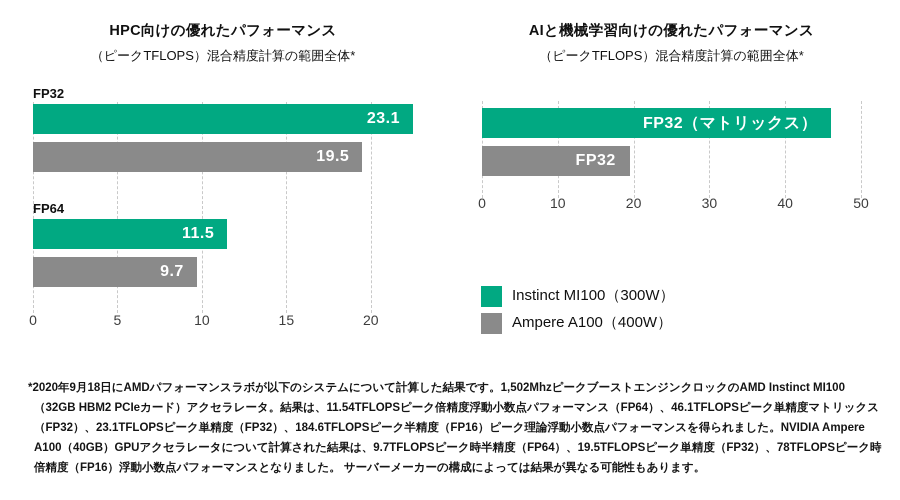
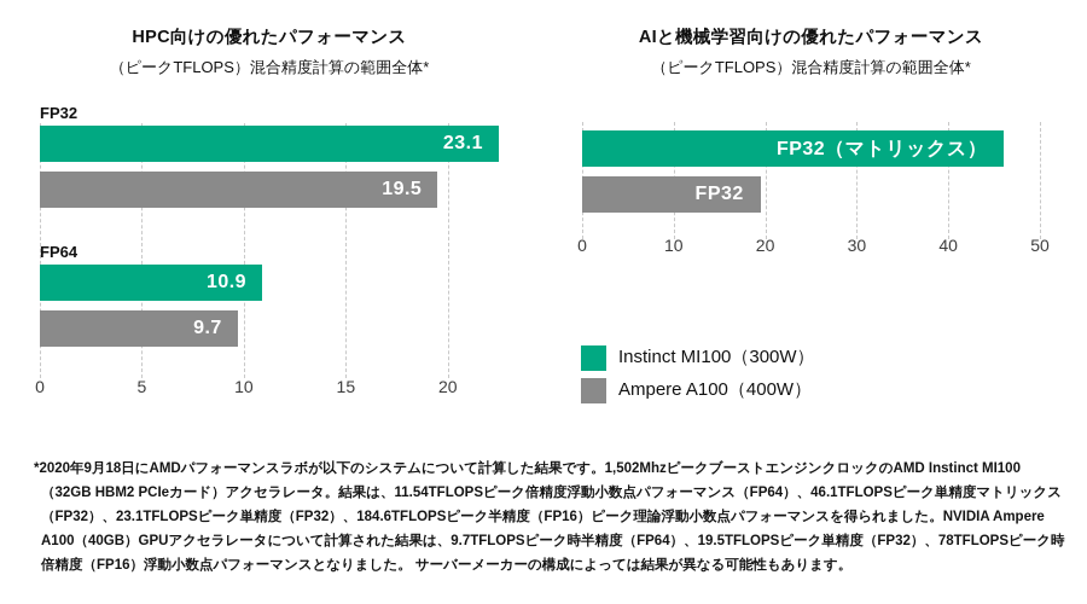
HPC向けの優れたパフォーマンス/Instinct MI100（300W）/FP64: 11.5 -> 10.9
